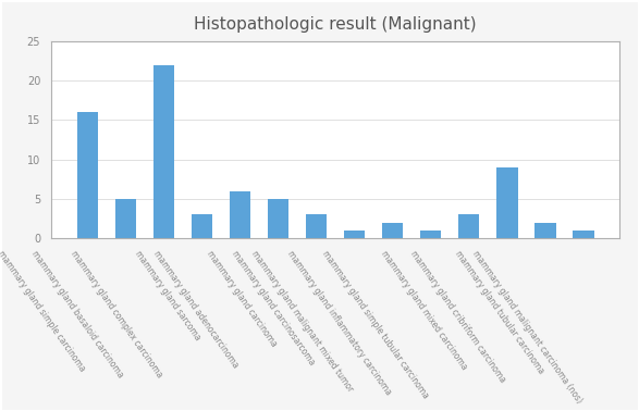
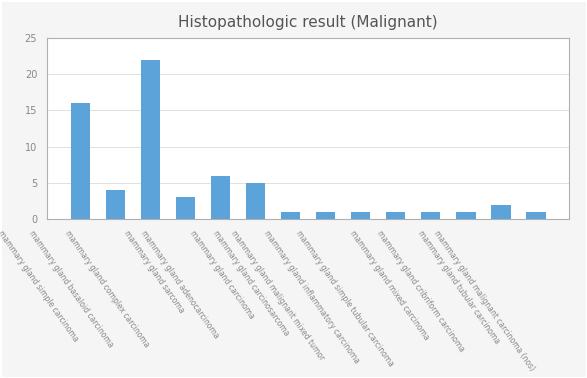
mammary gland basaloid carcinoma: 5 -> 4
mammary gland carcinosarcoma: 3 -> 1
mammary gland inflammatory carcinoma: 2 -> 1
mammary gland mixed carcinoma: 3 -> 1
mammary gland cribriform carcinoma: 9 -> 1
